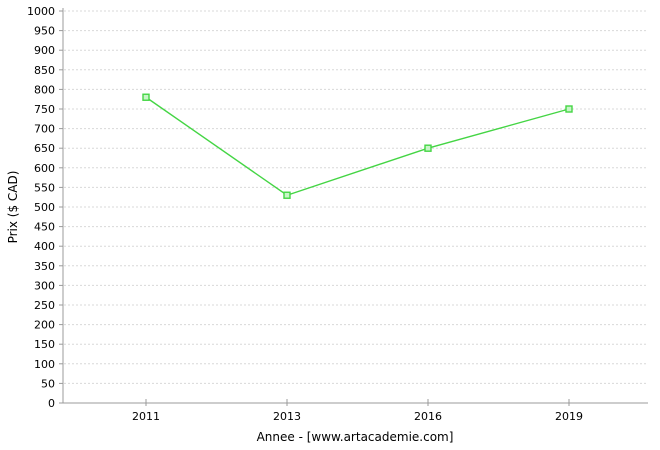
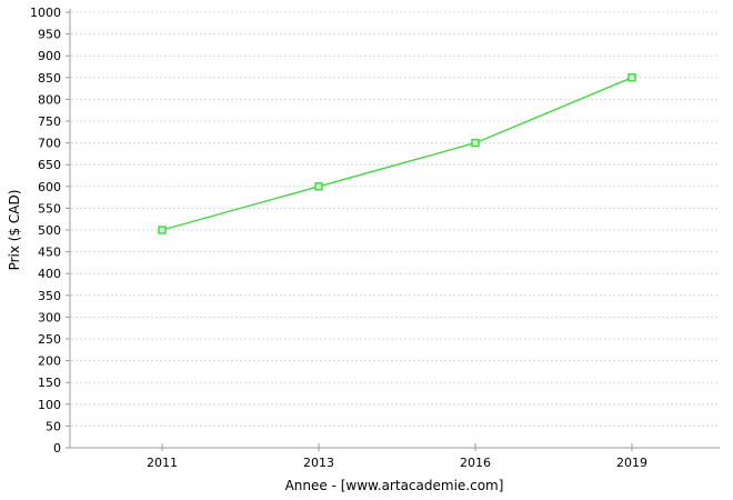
2011: 780 -> 500
2013: 530 -> 600
2016: 650 -> 700
2019: 750 -> 850
